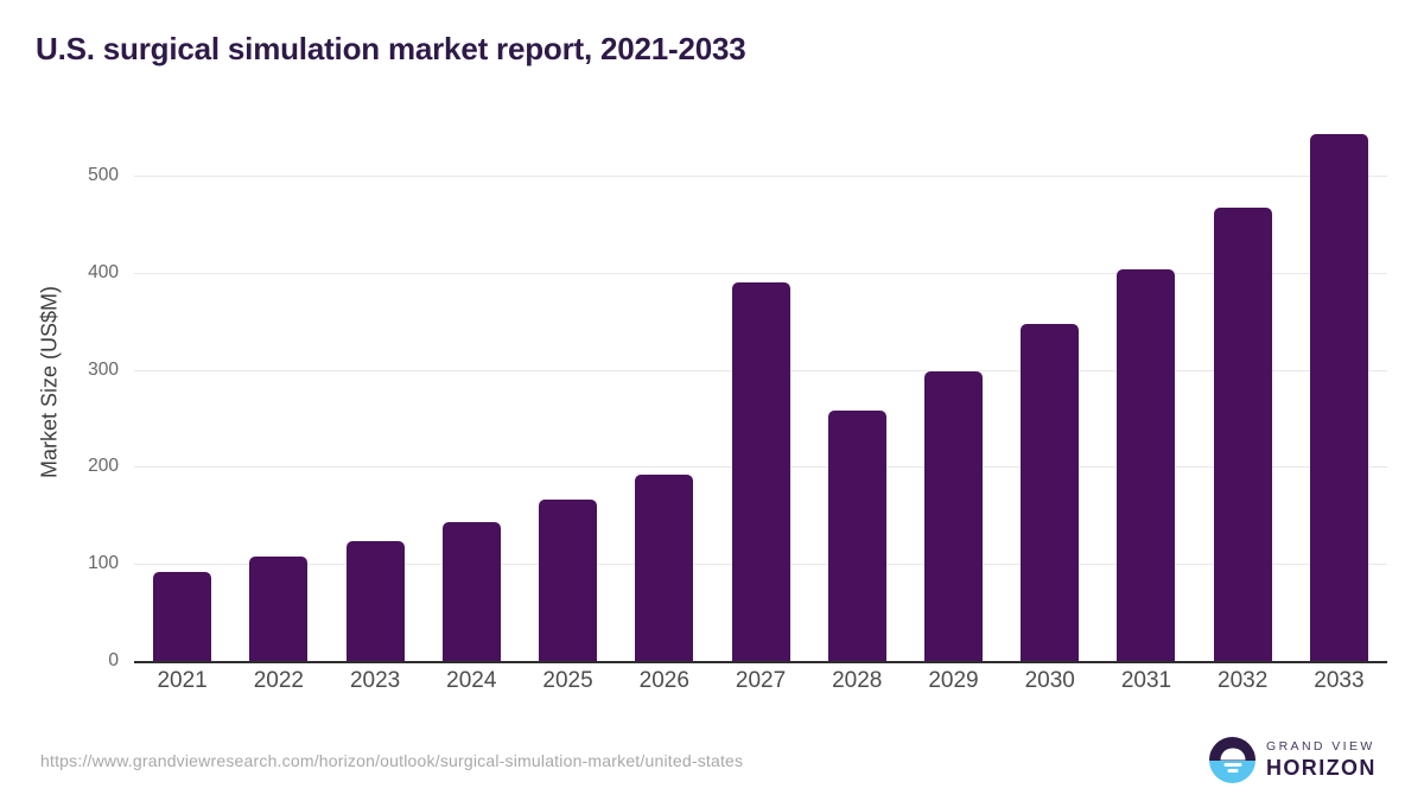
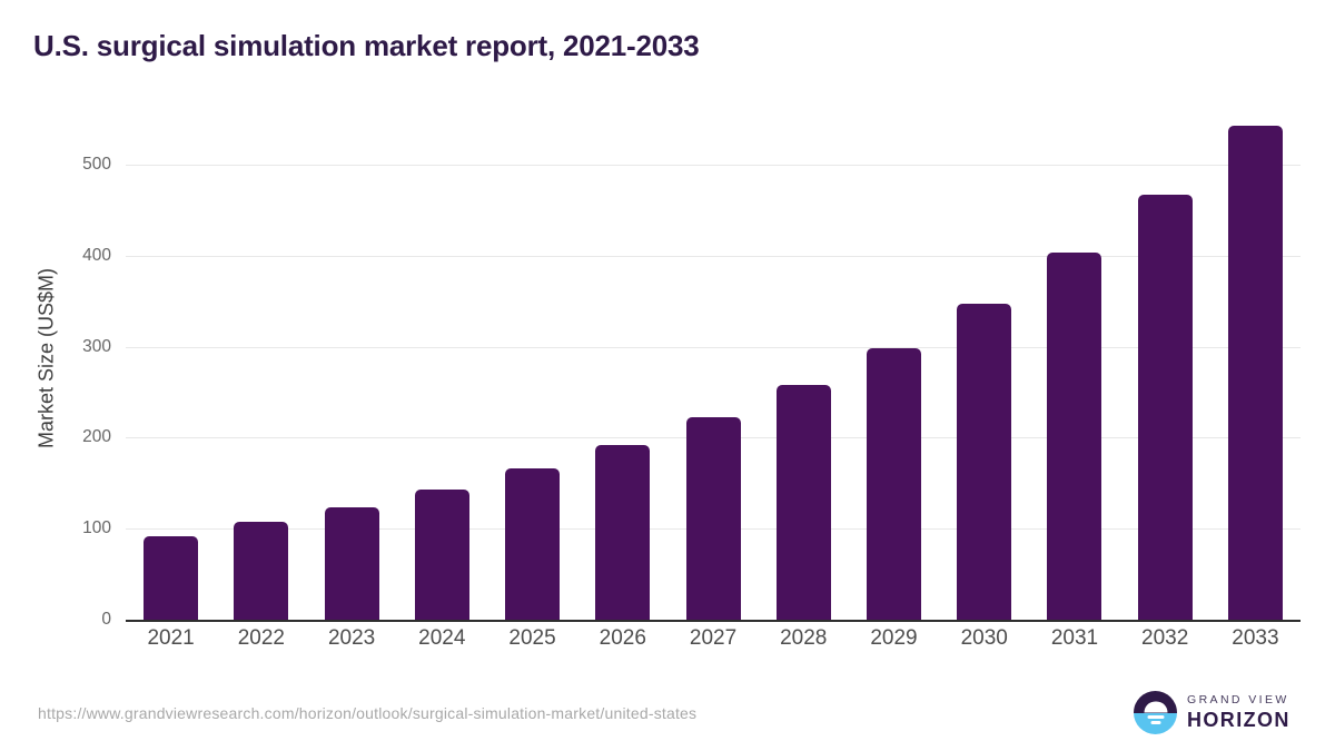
2027: 390 -> 220
